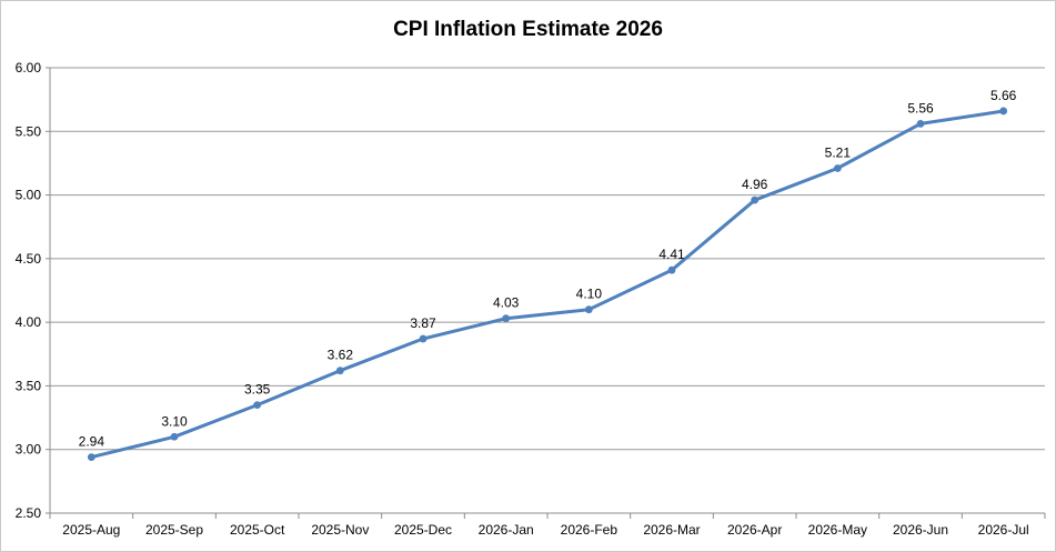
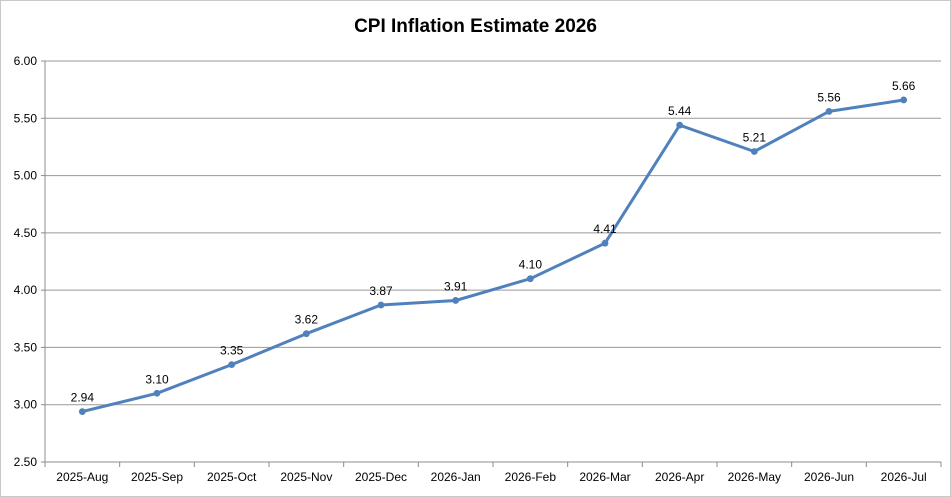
2026-Jan: 4.03 -> 3.91
2026-Apr: 4.96 -> 5.44
